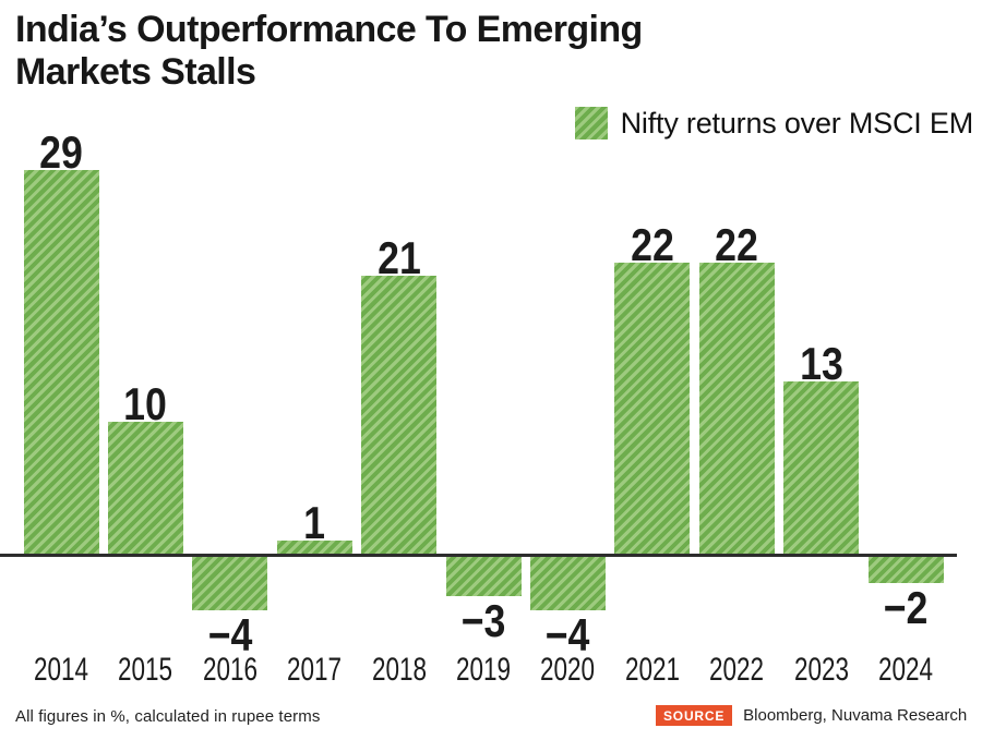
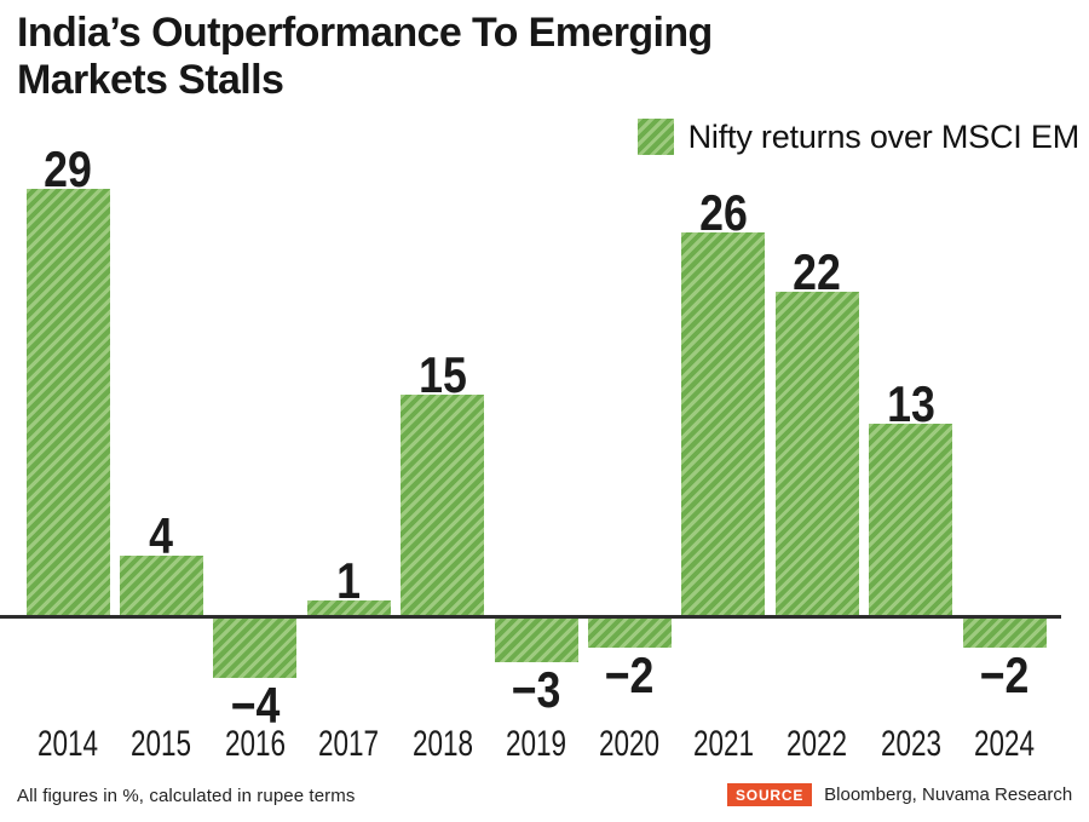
2015: 10 -> 4
2018: 21 -> 15
2020: −4 -> −2
2021: 22 -> 26
